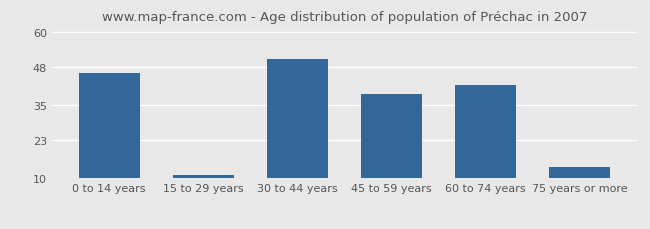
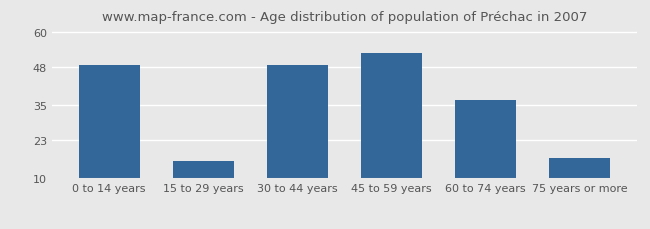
0 to 14 years: 46 -> 49
15 to 29 years: 11 -> 16
30 to 44 years: 51 -> 49
45 to 59 years: 39 -> 53
60 to 74 years: 42 -> 37
75 years or more: 14 -> 17
